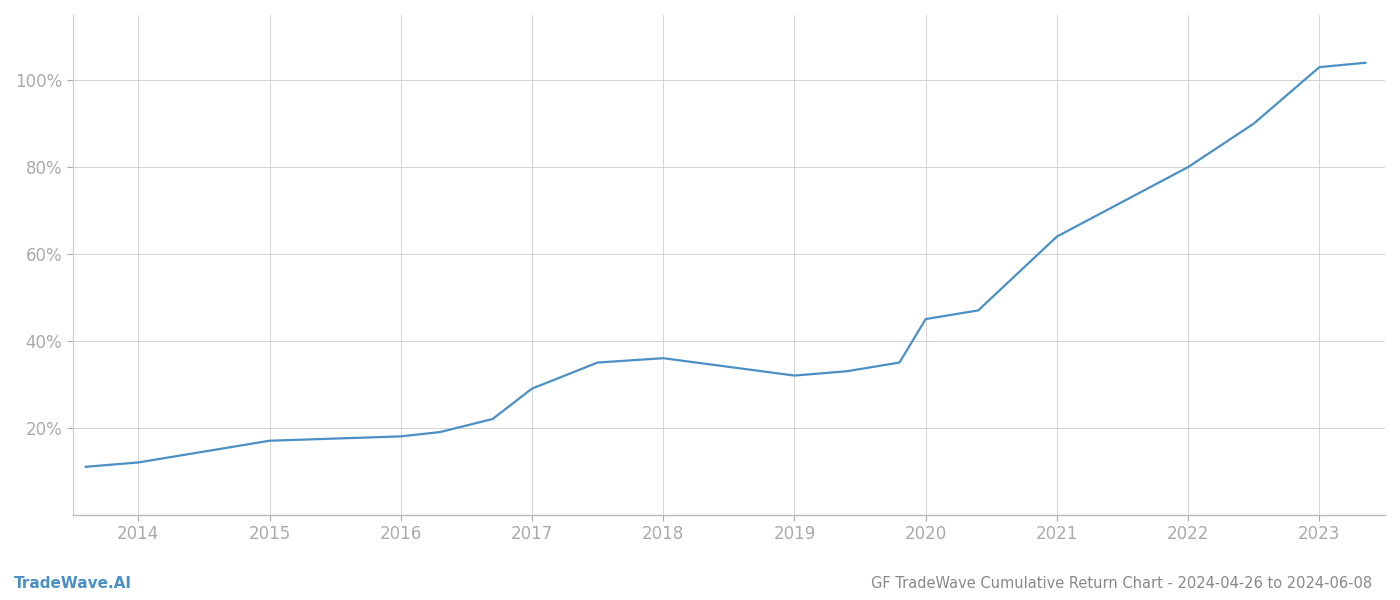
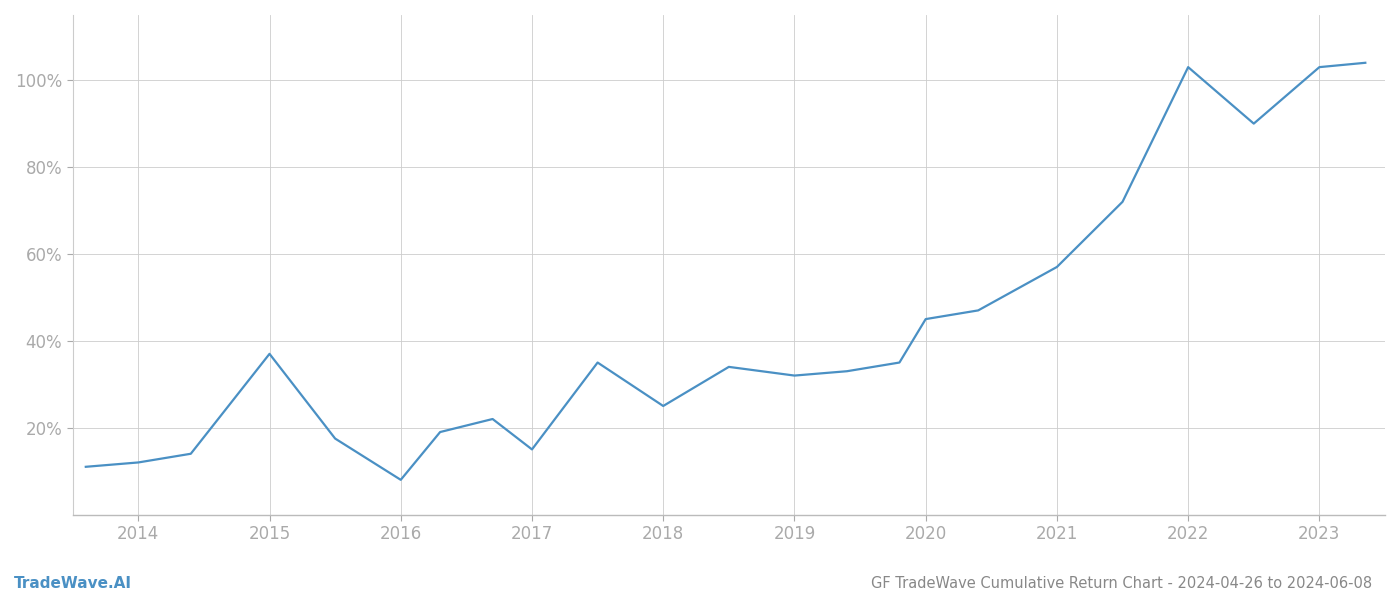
2015: 17.0% -> 37.0%
2016: 18.0% -> 8.0%
2017: 29.0% -> 15.0%
2018: 36.0% -> 25.0%
2021: 64.0% -> 57.0%
2022: 80.0% -> 103.0%
